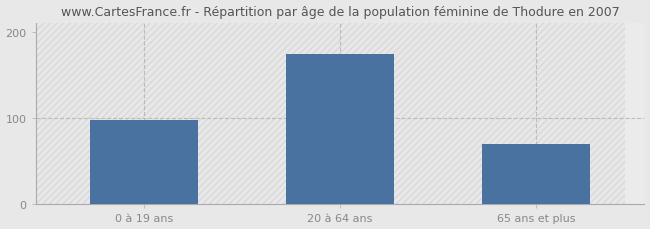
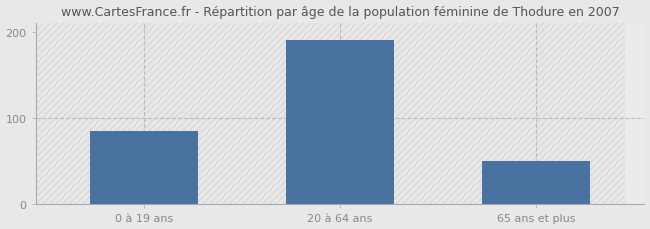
0 à 19 ans: 98 -> 85
20 à 64 ans: 174 -> 190
65 ans et plus: 70 -> 50
